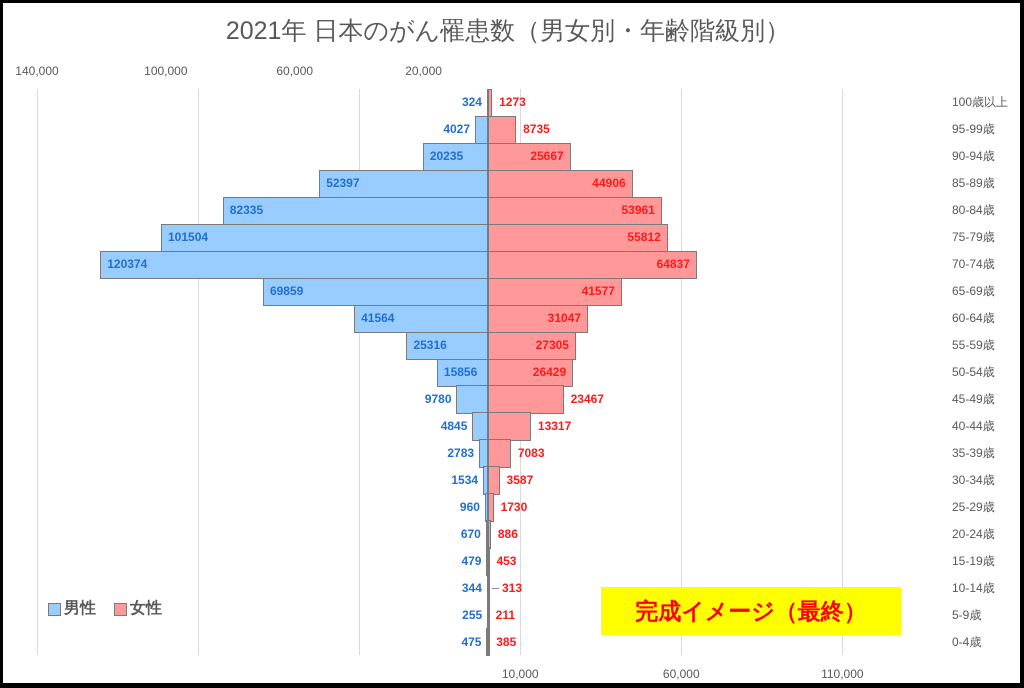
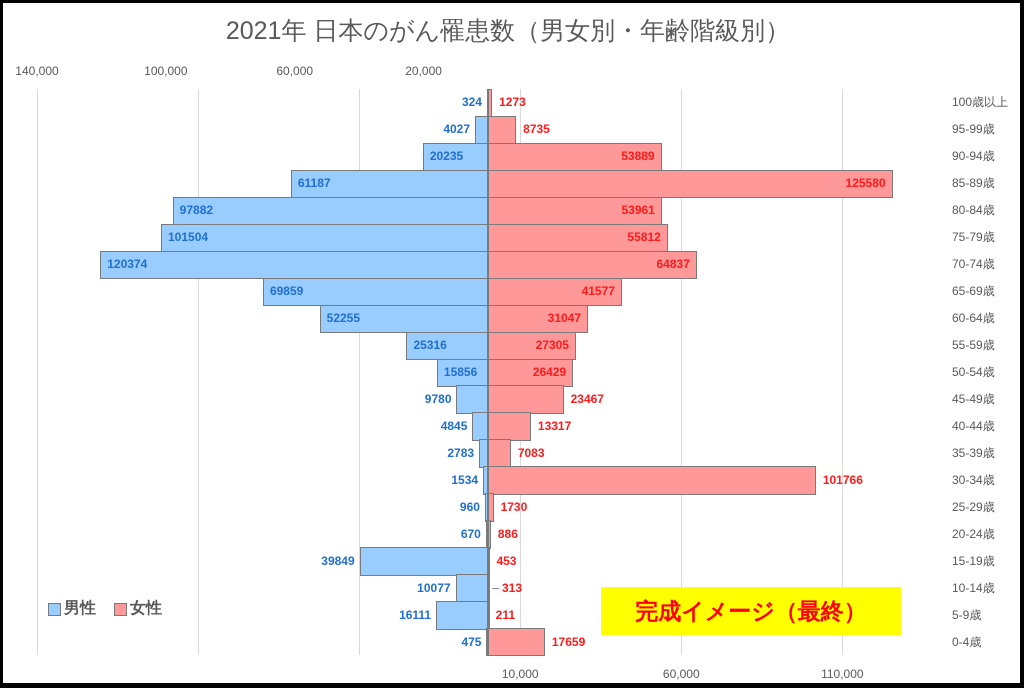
女性/90-94歳: 25667 -> 53889
男性/85-89歳: 52397 -> 61187
女性/85-89歳: 44906 -> 125580
男性/80-84歳: 82335 -> 97882
男性/60-64歳: 41564 -> 52255
女性/30-34歳: 3587 -> 101766
男性/15-19歳: 479 -> 39849
男性/10-14歳: 344 -> 10077
男性/5-9歳: 255 -> 16111
女性/0-4歳: 385 -> 17659
